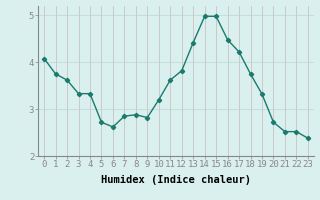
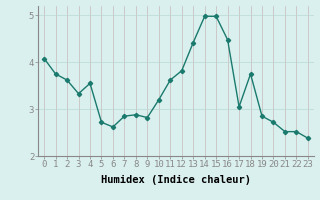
4: 3.33 -> 3.55
17: 4.22 -> 3.05
19: 3.32 -> 2.85
